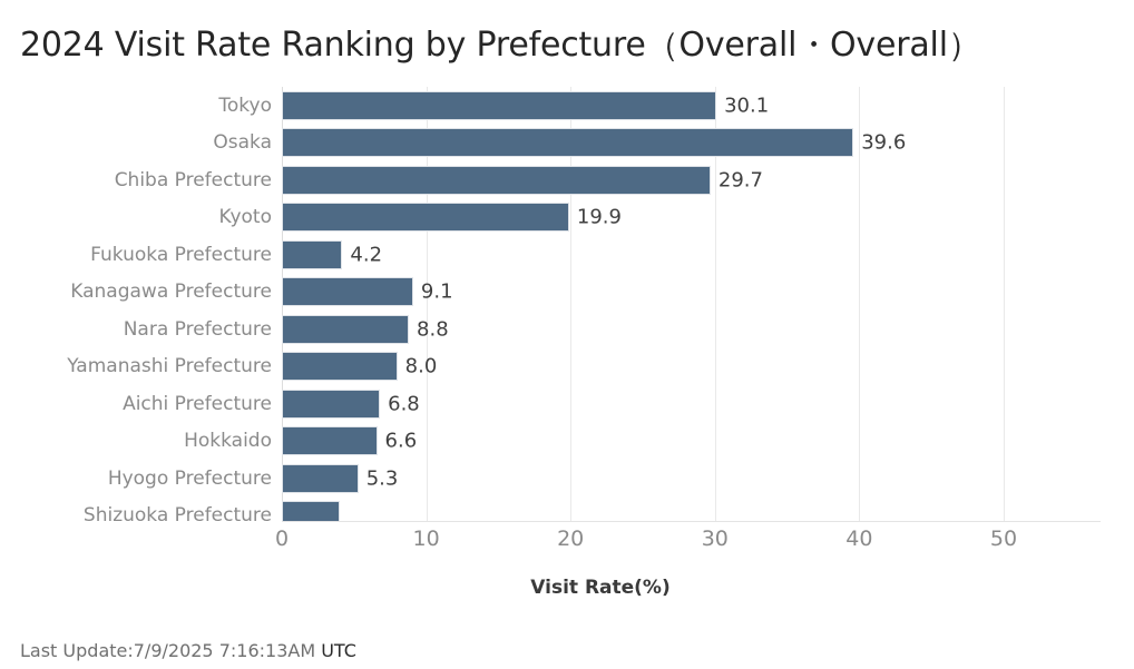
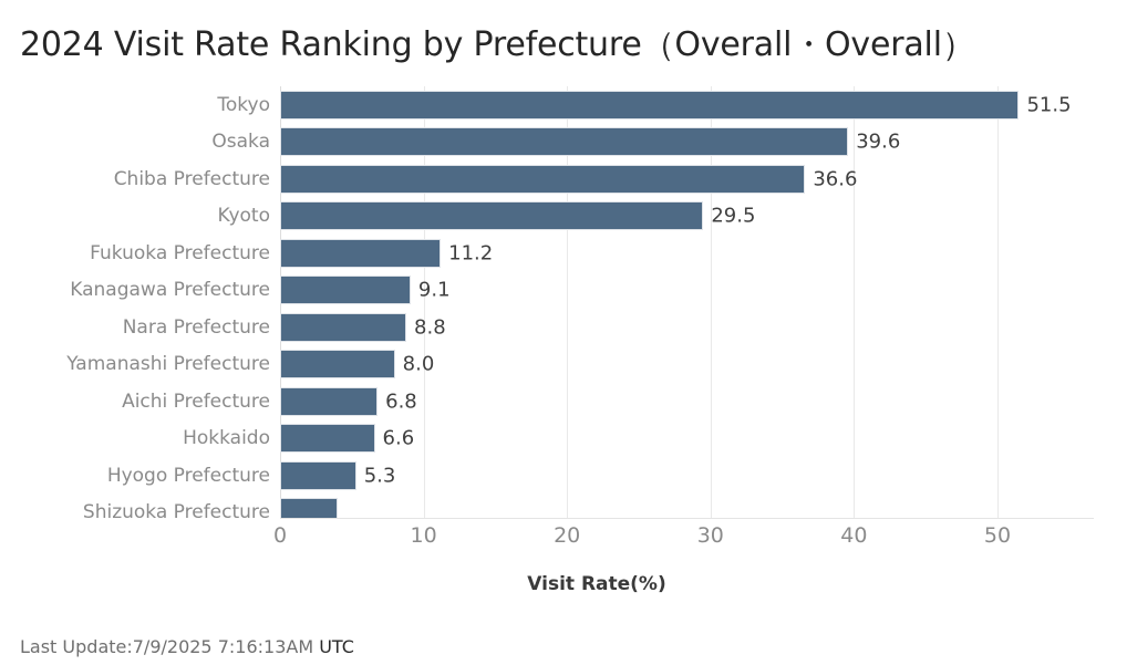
Tokyo: 30.1 -> 51.5
Chiba Prefecture: 29.7 -> 36.6
Kyoto: 19.9 -> 29.5
Fukuoka Prefecture: 4.2 -> 11.2
